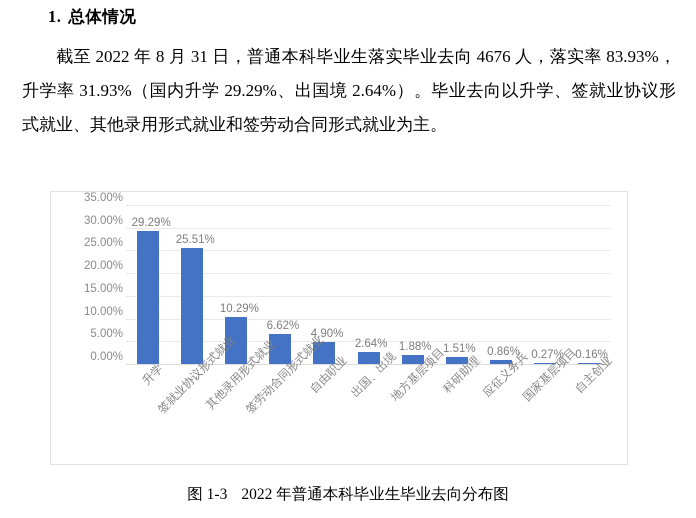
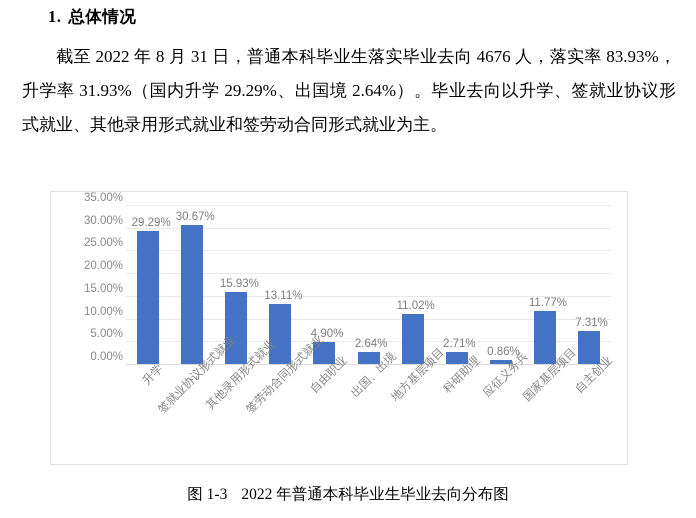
签就业协议形式就业: 25.51% -> 30.67%
其他录用形式就业: 10.29% -> 15.93%
签劳动合同形式就业: 6.62% -> 13.11%
地方基层项目: 1.88% -> 11.02%
科研助理: 1.51% -> 2.71%
国家基层项目: 0.27% -> 11.77%
自主创业: 0.16% -> 7.31%
